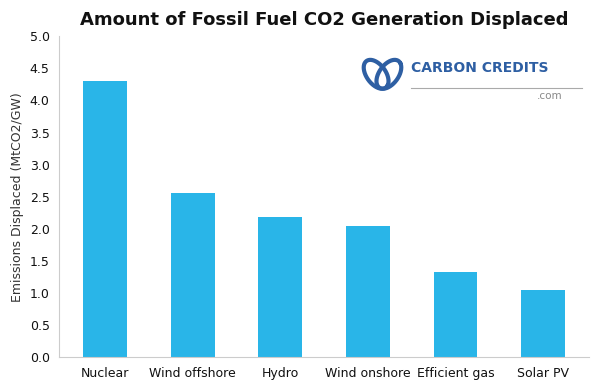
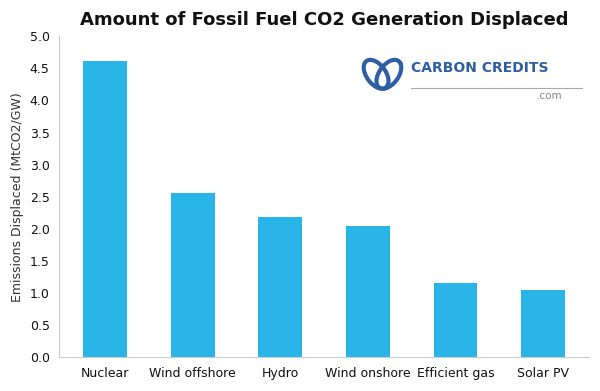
Amount of Fossil Fuel CO2 Generation Displaced/Nuclear: 4.30 -> 4.62
Amount of Fossil Fuel CO2 Generation Displaced/Efficient gas: 1.32 -> 1.16
